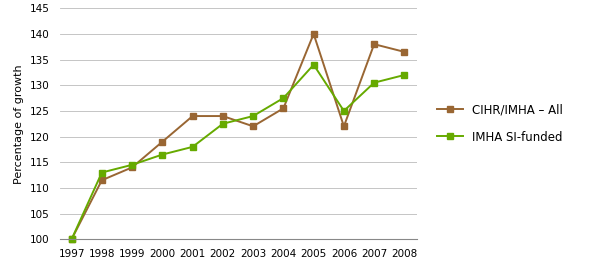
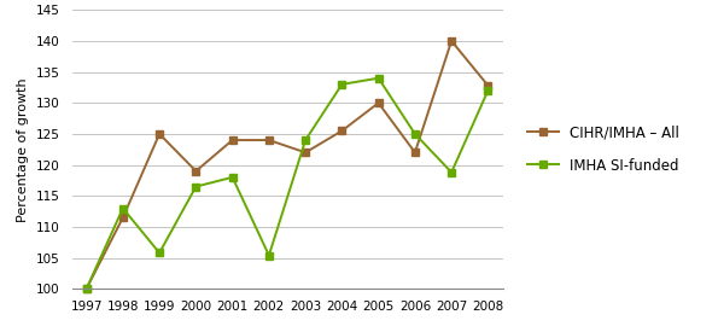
CIHR/IMHA – All/1999: 114.0 -> 125.0
IMHA SI-funded/1999: 114.5 -> 105.8
IMHA SI-funded/2002: 122.5 -> 105.4
IMHA SI-funded/2004: 127.5 -> 133.0
CIHR/IMHA – All/2005: 140.0 -> 130.0
CIHR/IMHA – All/2007: 138.0 -> 140.0
IMHA SI-funded/2007: 130.5 -> 118.8
CIHR/IMHA – All/2008: 136.5 -> 132.8
